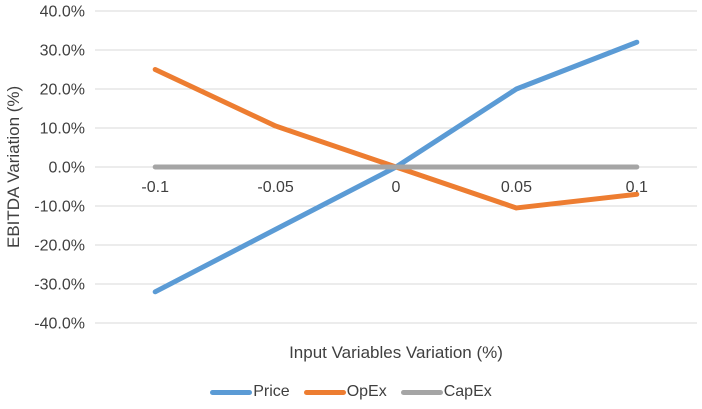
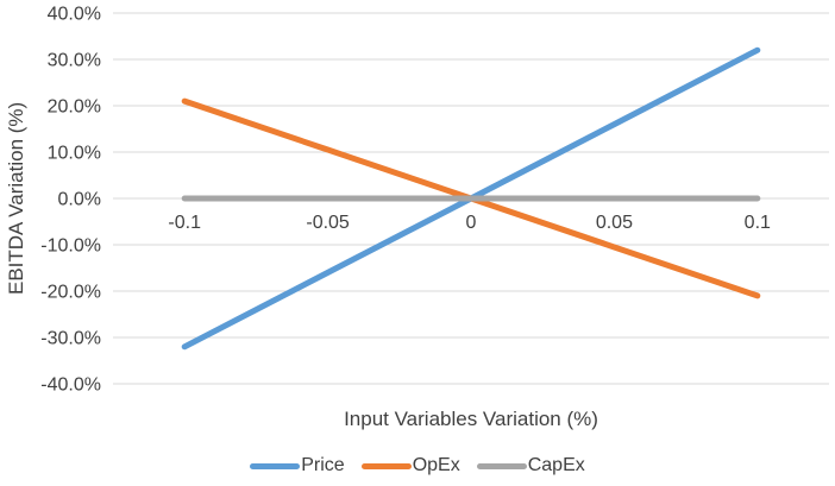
OpEx/-0.1: 25% -> 21%
Price/0.05: 20% -> 16%
OpEx/0.1: -7% -> -21%
